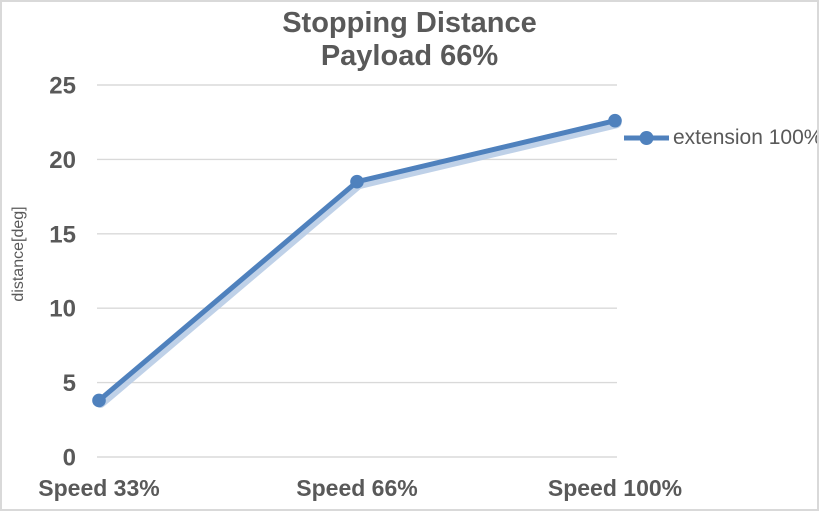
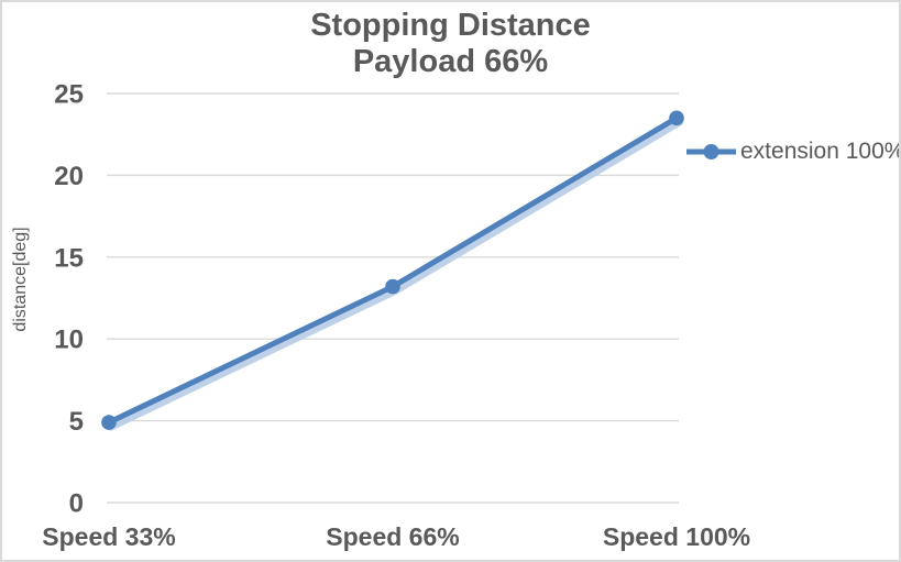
Speed 33%: 3.8 -> 4.9
Speed 66%: 18.5 -> 13.2
Speed 100%: 22.6 -> 23.5
